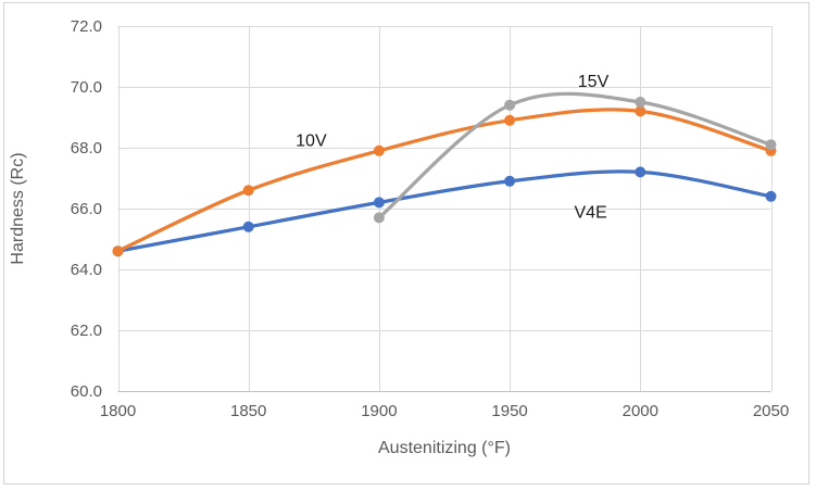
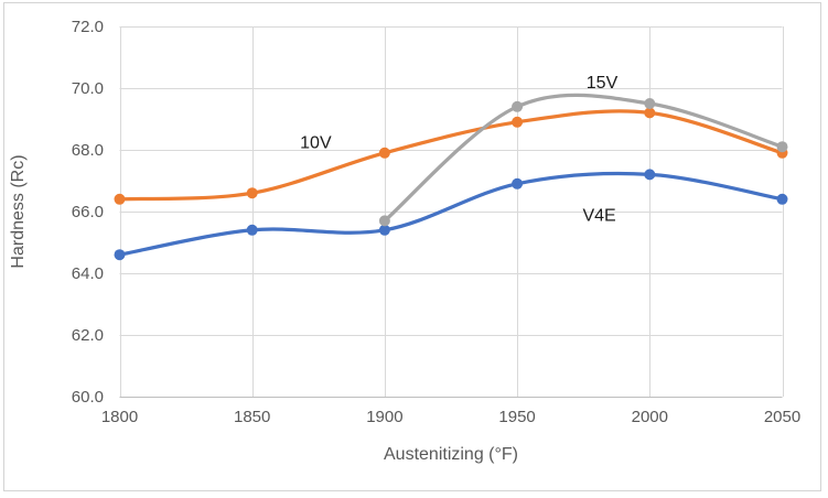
10V/1800: 64.6 -> 66.4
V4E/1900: 66.2 -> 65.4
